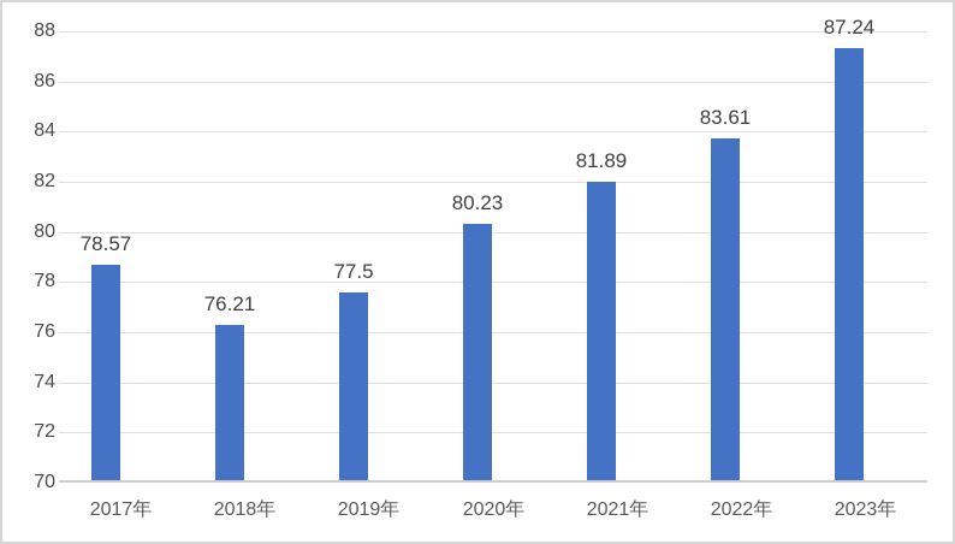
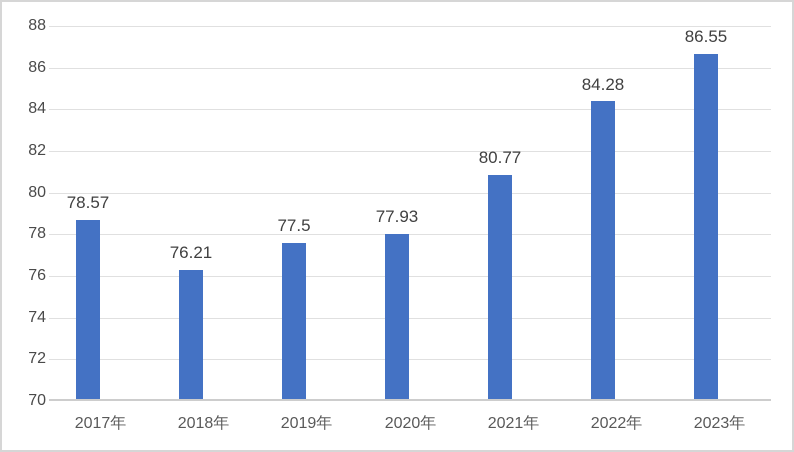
2020年: 80.23 -> 77.93
2021年: 81.89 -> 80.77
2022年: 83.61 -> 84.28
2023年: 87.24 -> 86.55
